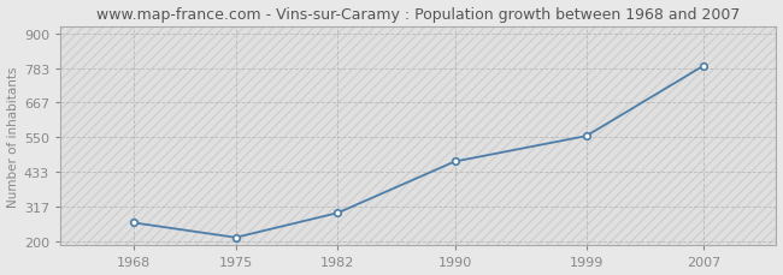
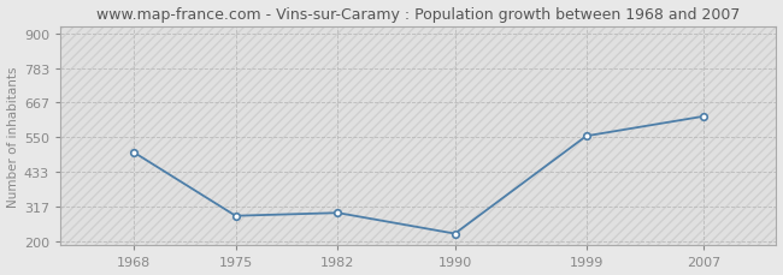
1968: 262 -> 500
1975: 212 -> 285
1990: 468 -> 225
2007: 790 -> 620
